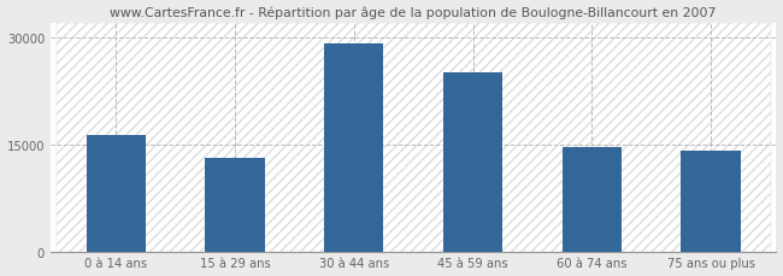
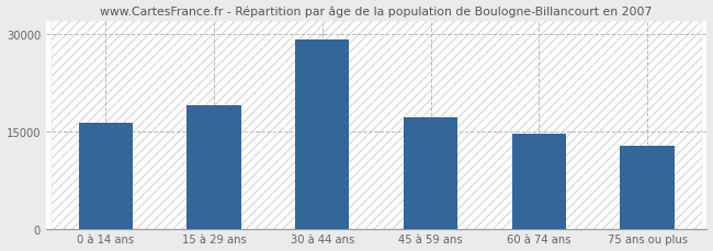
15 à 29 ans: 13200 -> 19000
45 à 59 ans: 25000 -> 17200
75 ans ou plus: 14200 -> 12800
